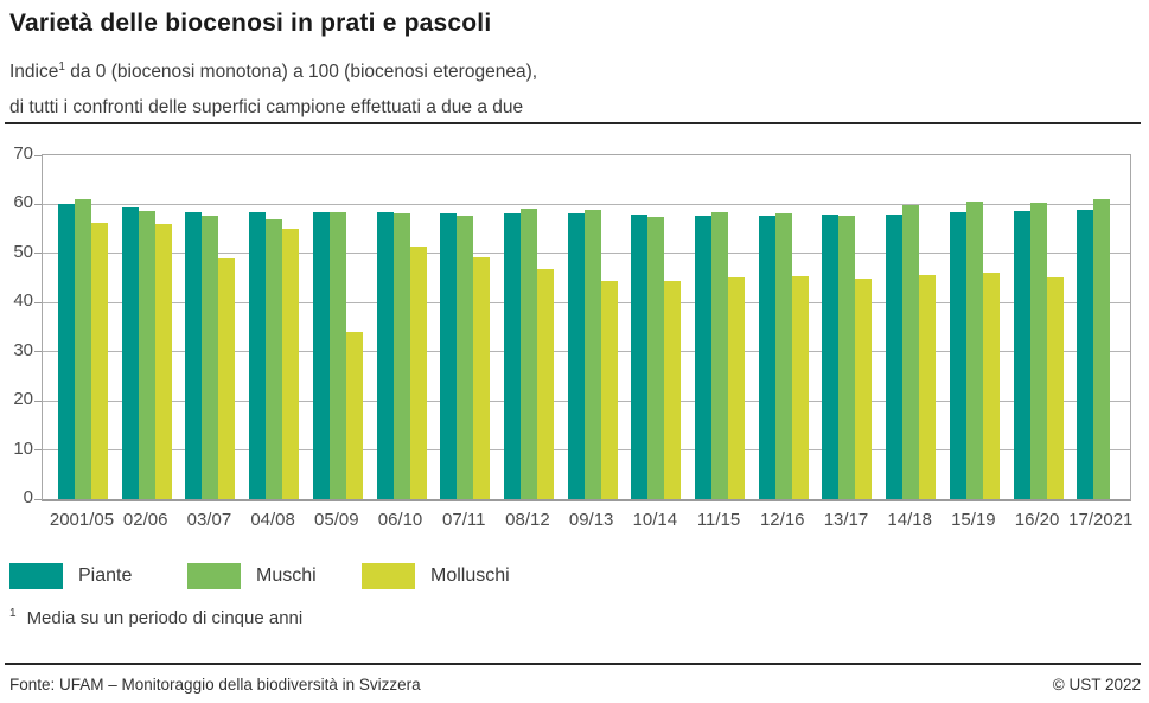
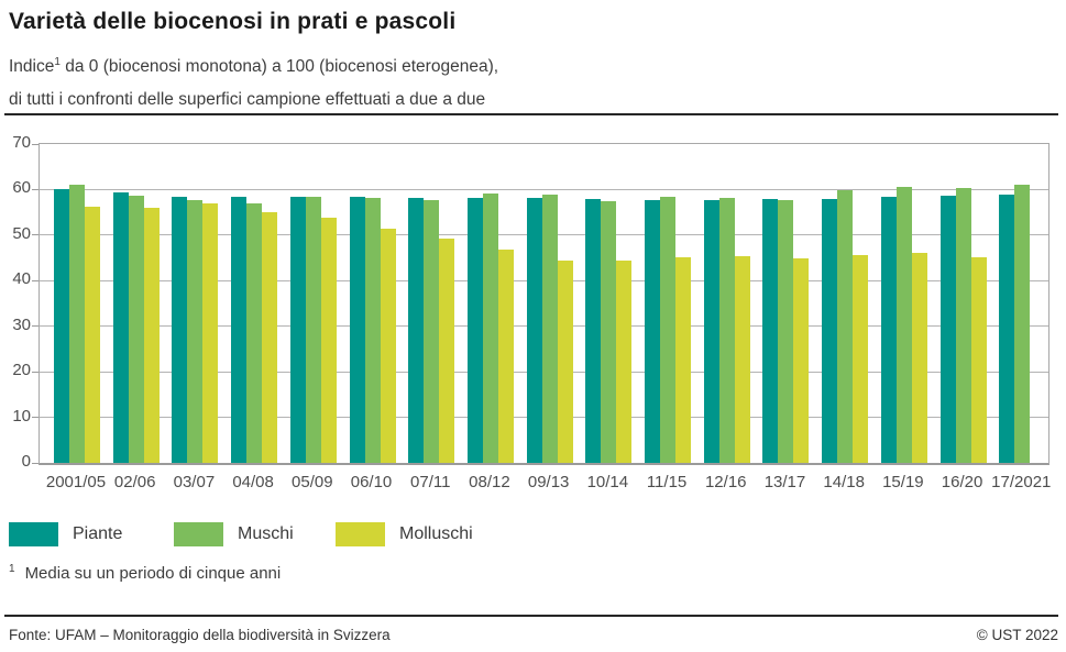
Molluschi/03/07: 49 -> 57
Molluschi/05/09: 34 -> 54
